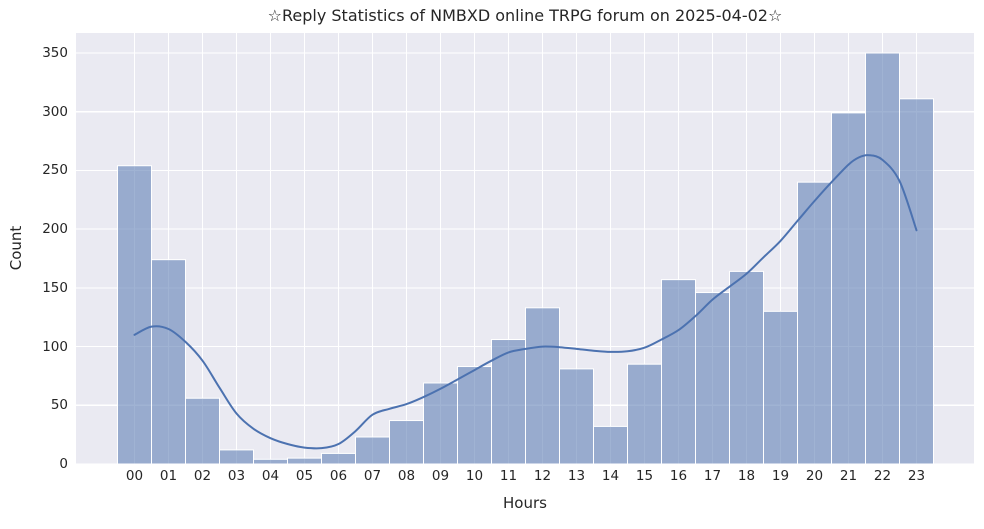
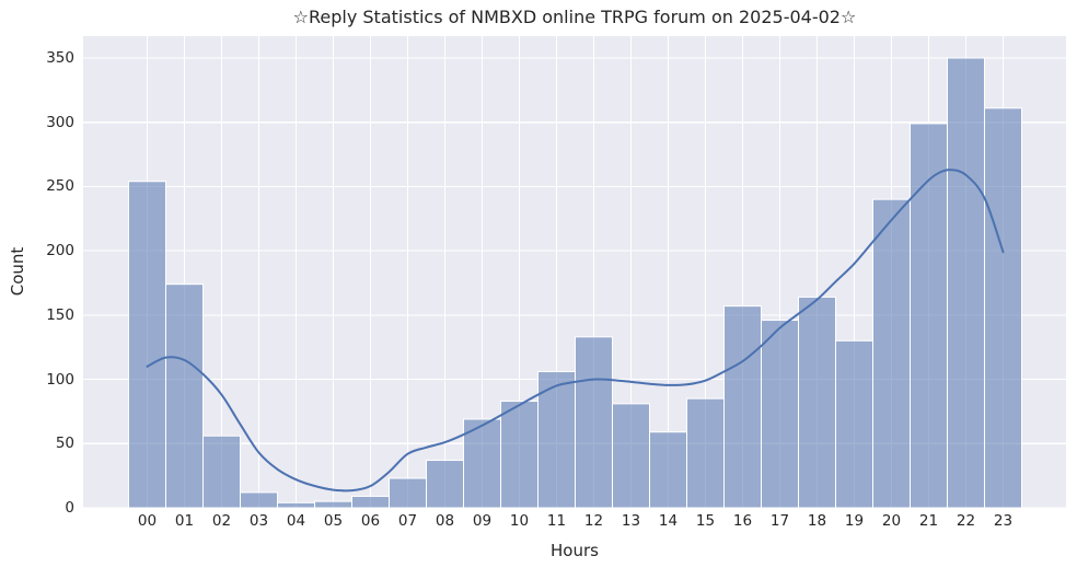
14: 32 -> 59
